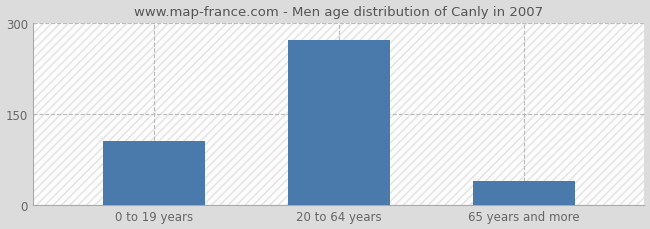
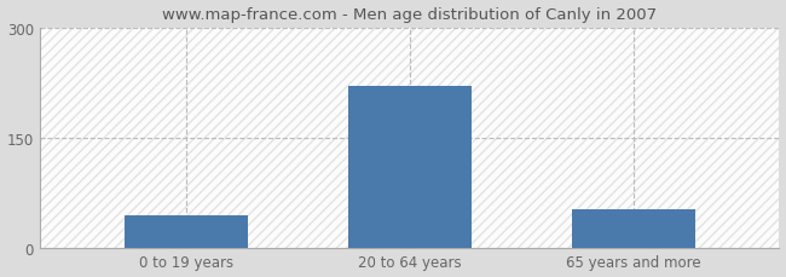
0 to 19 years: 105 -> 44
20 to 64 years: 271 -> 220
65 years and more: 40 -> 52
